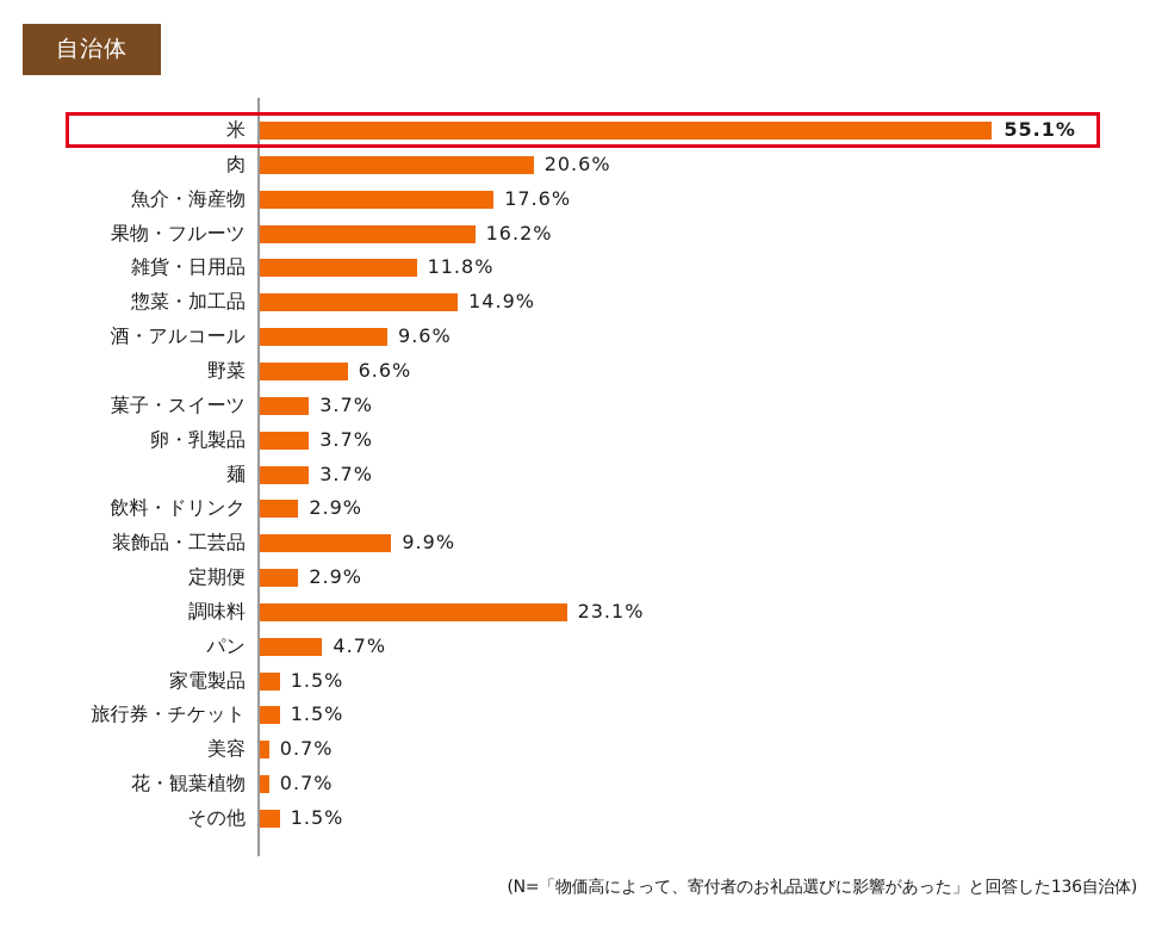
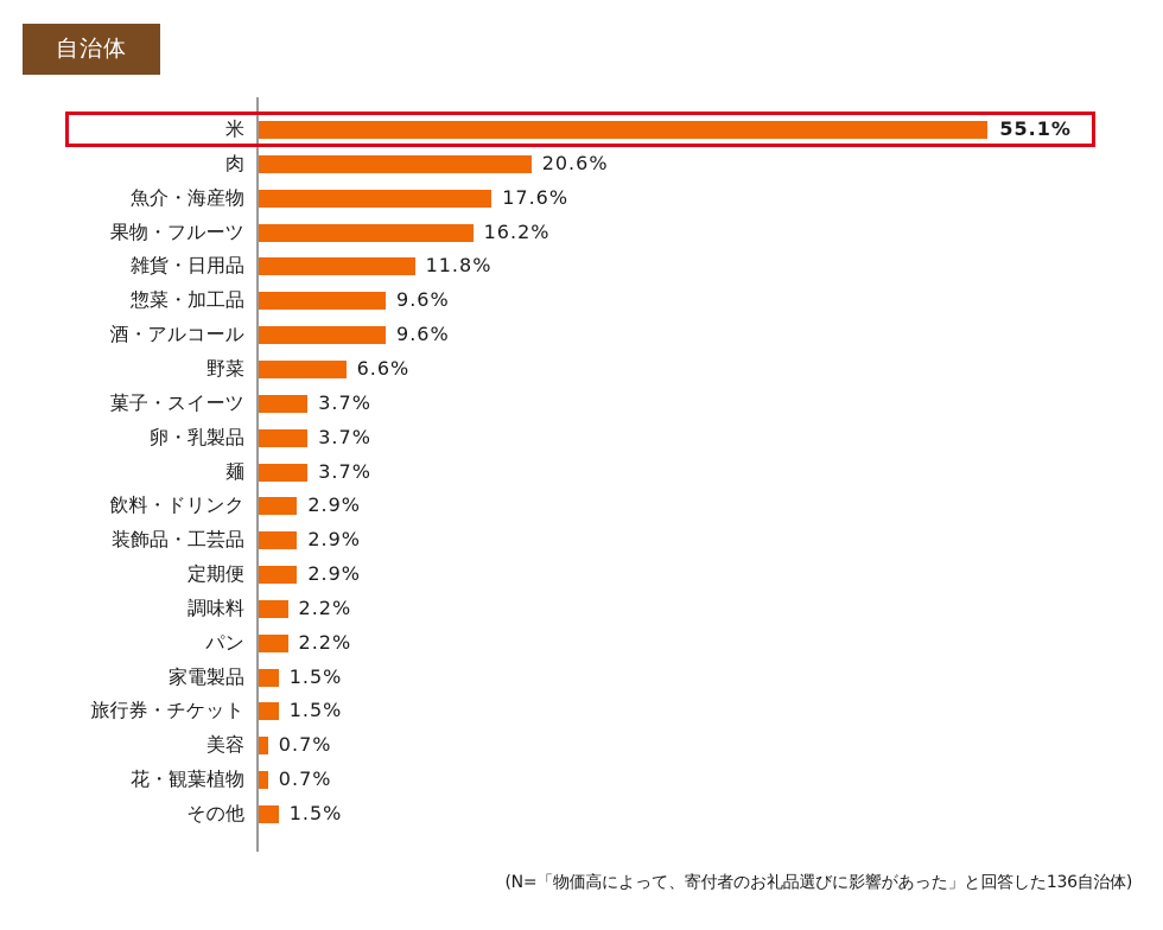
惣菜・加工品: 14.9% -> 9.6%
装飾品・工芸品: 9.9% -> 2.9%
調味料: 23.1% -> 2.2%
パン: 4.7% -> 2.2%
